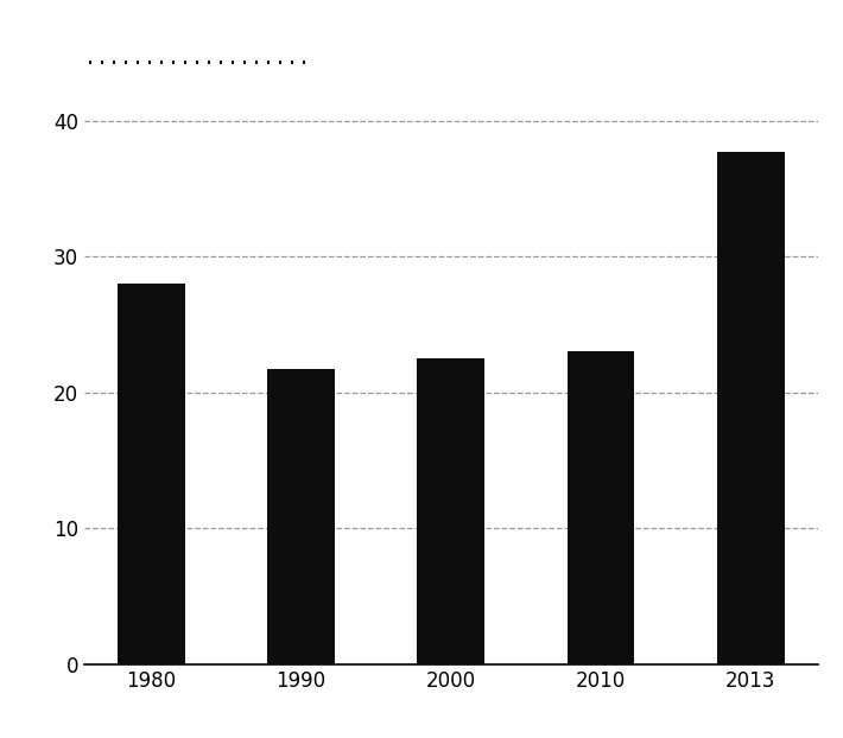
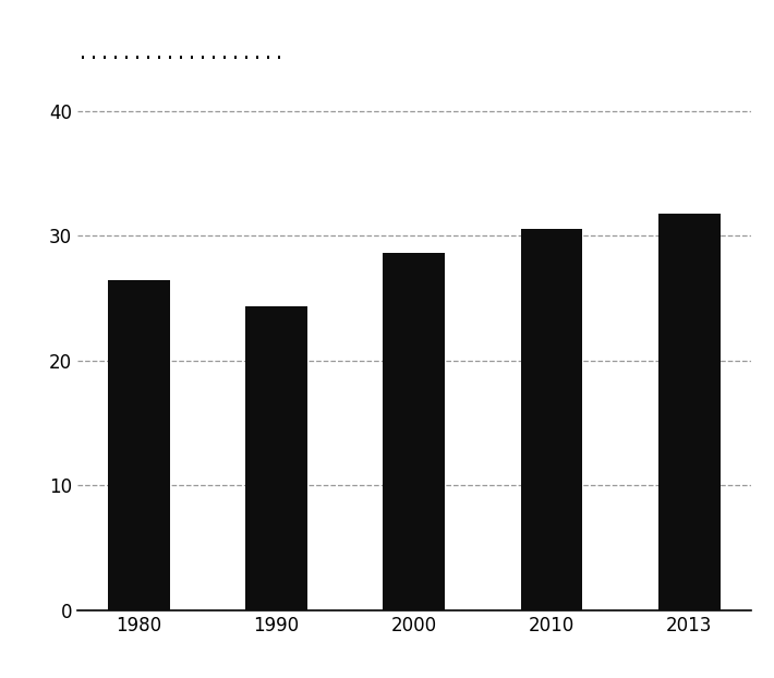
1980: 28.0 -> 26.4
1990: 21.7 -> 24.3
2000: 22.5 -> 28.6
2010: 23.0 -> 30.5
2013: 37.7 -> 31.8
